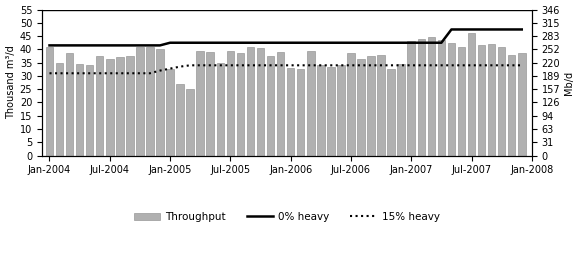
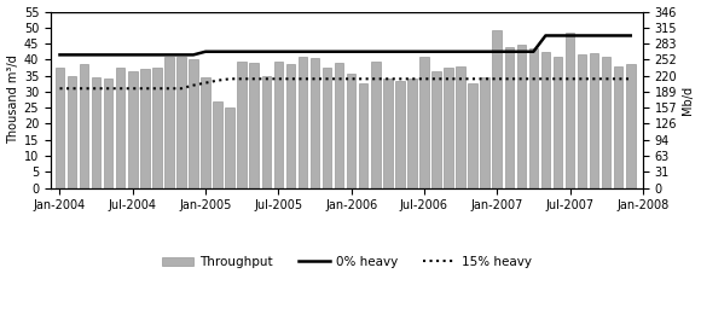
Throughput/Jan-2004: 41.0 -> 37.5
Throughput/Jan-2005: 32.5 -> 34.5
Throughput/Jan-2006: 33.0 -> 35.5
Throughput/Jul-2006: 38.5 -> 41.0
Throughput/Jan-2007: 43.0 -> 49.0
Throughput/Jul-2007: 46.0 -> 48.5
